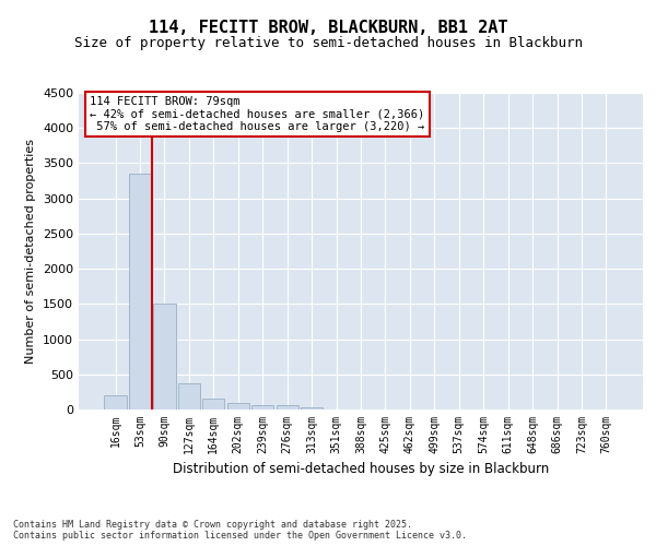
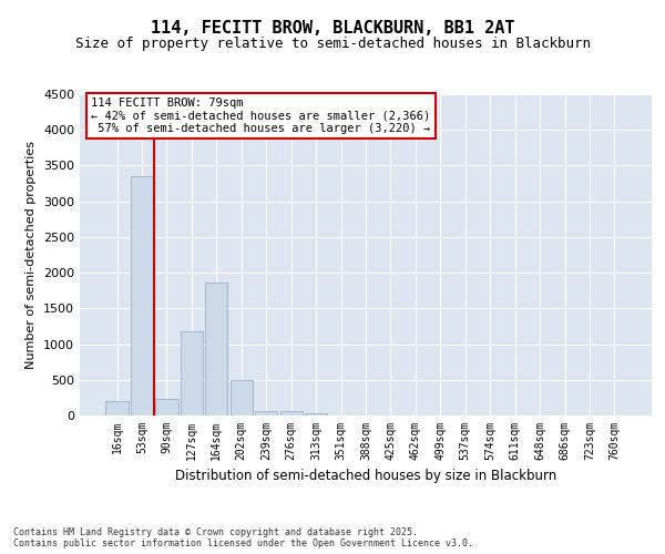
90sqm: 1500 -> 240
127sqm: 370 -> 1180
164sqm: 160 -> 1860
202sqm: 90 -> 500
